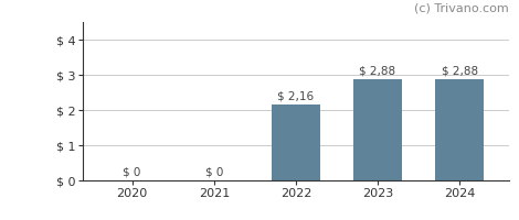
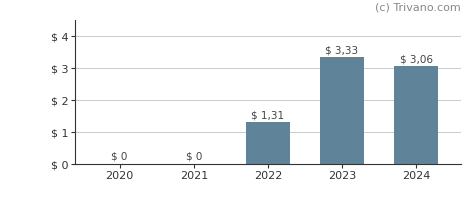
2022: 2,16 -> 1,31
2023: 2,88 -> 3,33
2024: 2,88 -> 3,06
